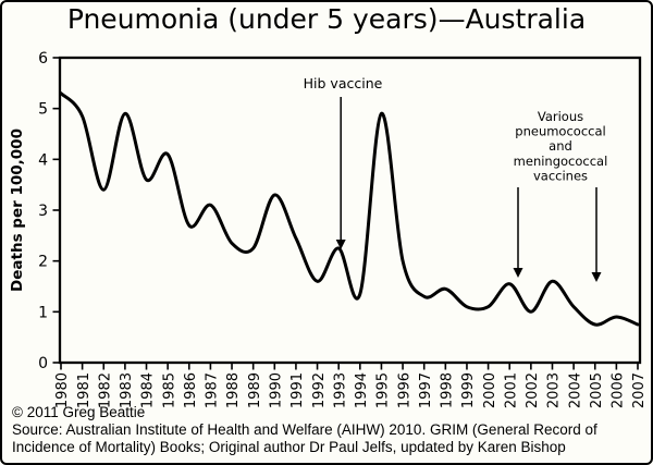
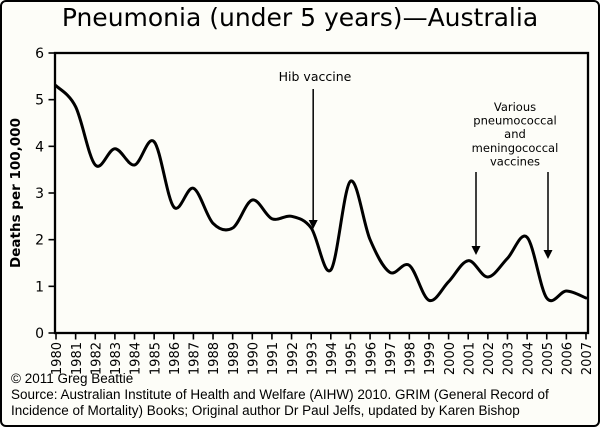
1982: 3.4 -> 3.6
1983: 4.9 -> 4.0
1990: 3.3 -> 2.9
1992: 1.6 -> 2.5
1995: 4.9 -> 3.2
1999: 1.1 -> 0.7
2002: 1.0 -> 1.2
2004: 1.1 -> 2.0
